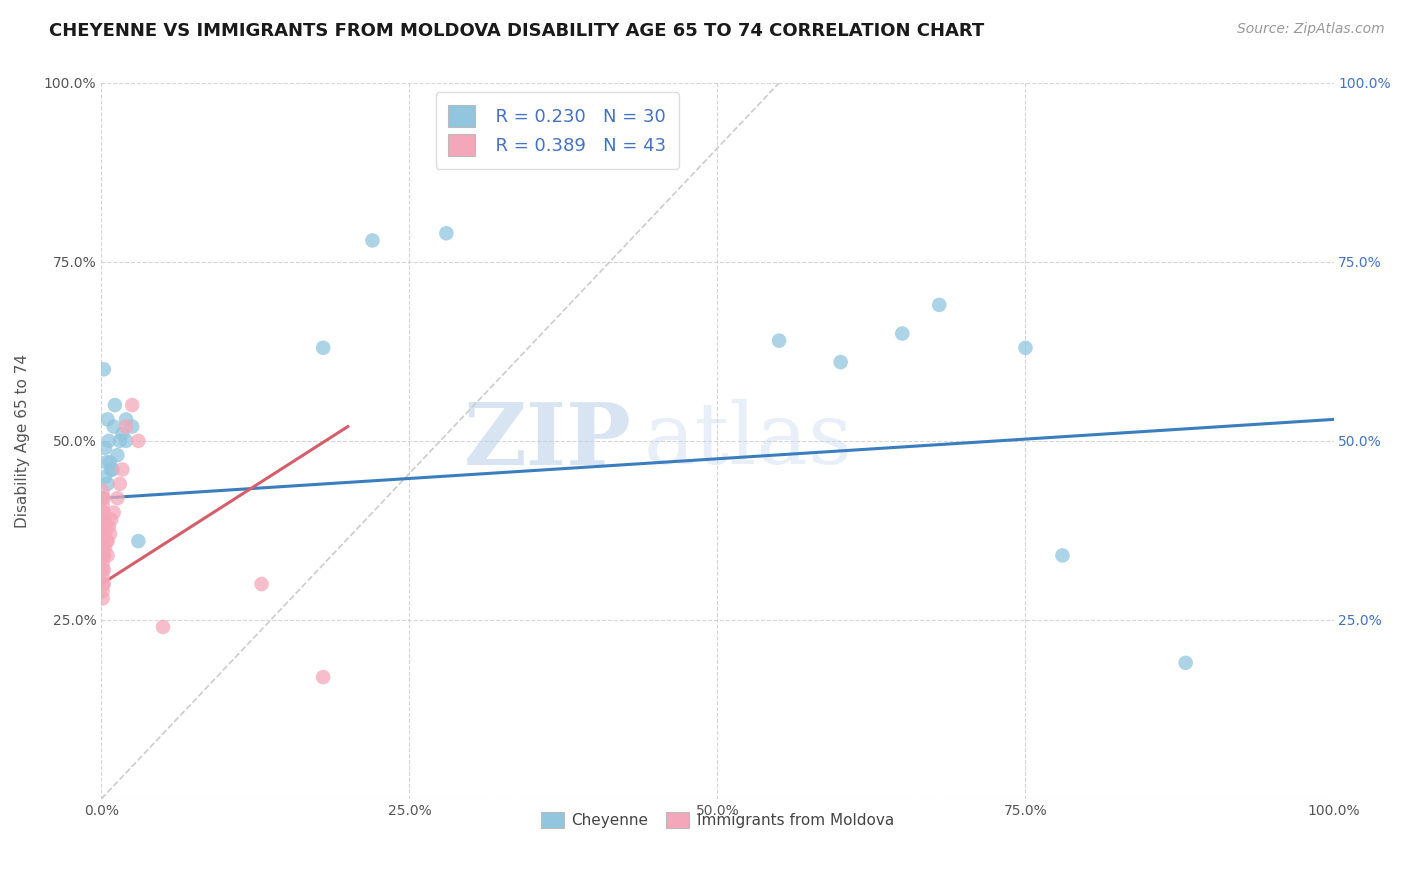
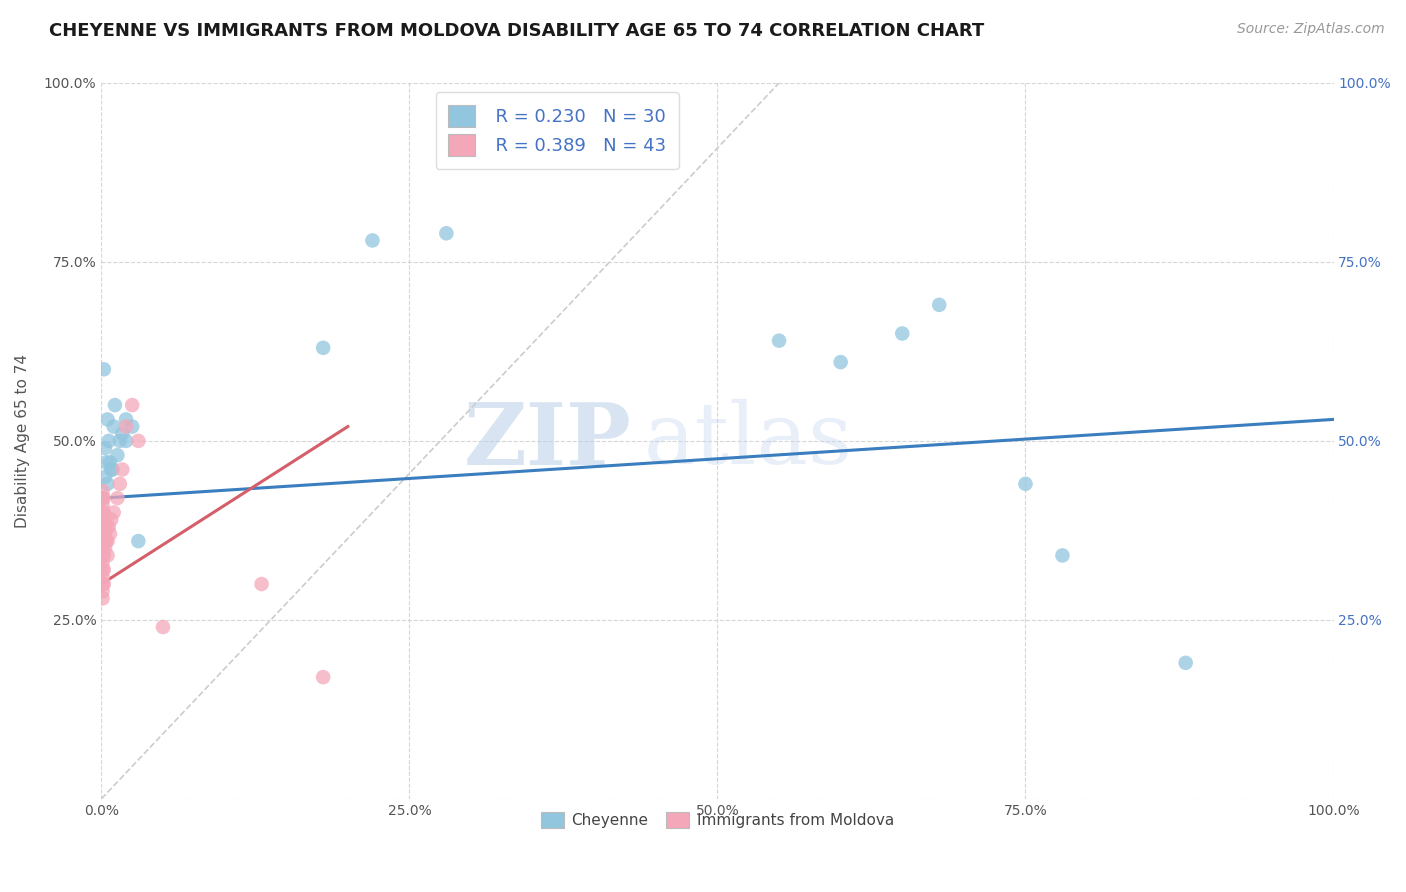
Cheyenne/75.0%: 63% -> 44%
